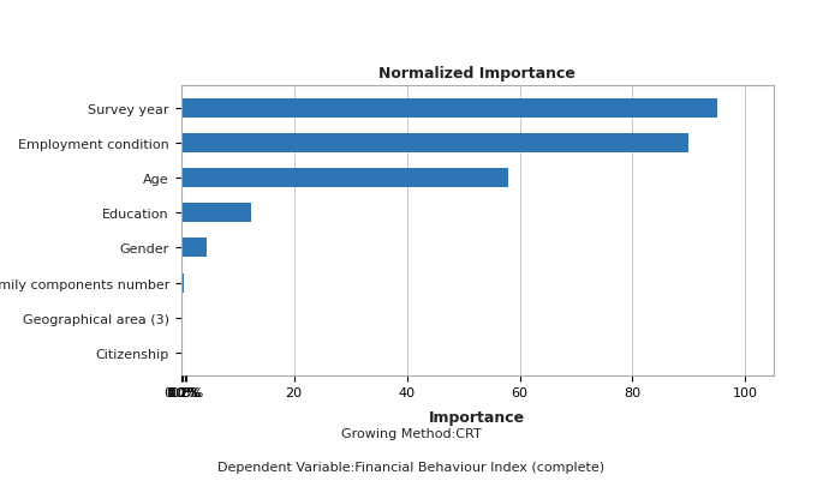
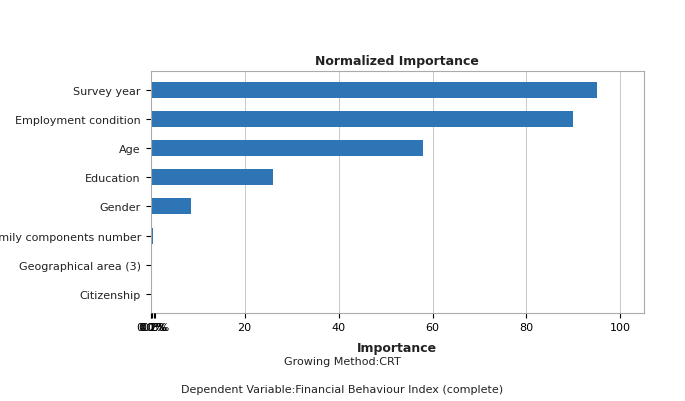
Education: 12.5 -> 26.0
Gender: 4.5 -> 8.5
